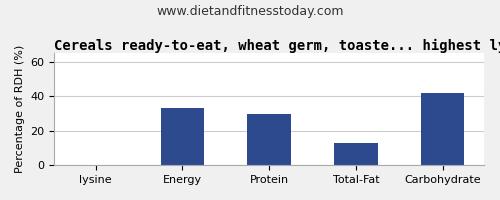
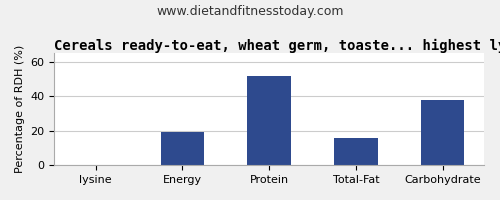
Energy: 33 -> 20
Protein: 30 -> 52
Total-Fat: 13 -> 16
Carbohydrate: 42 -> 38
